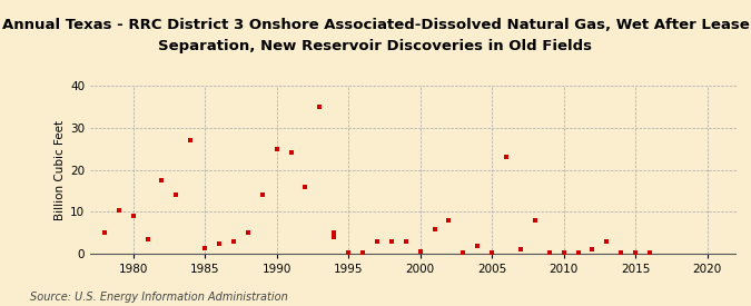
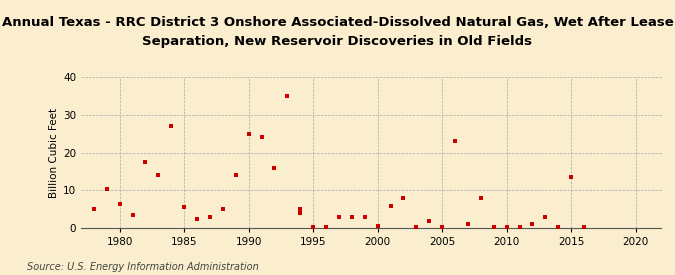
1980: 9.0 -> 6.5
1985: 1.5 -> 5.5
2015: 0.3 -> 13.5
